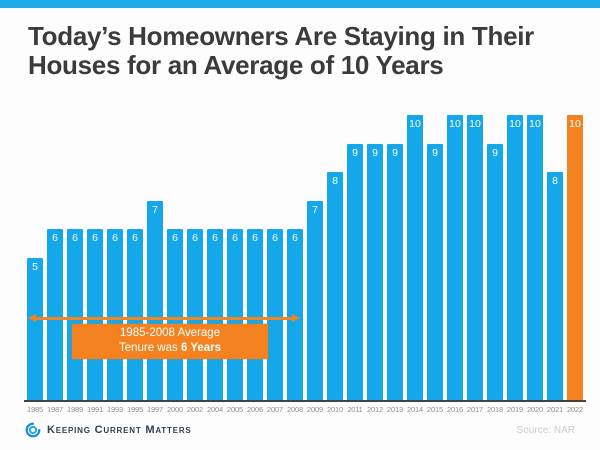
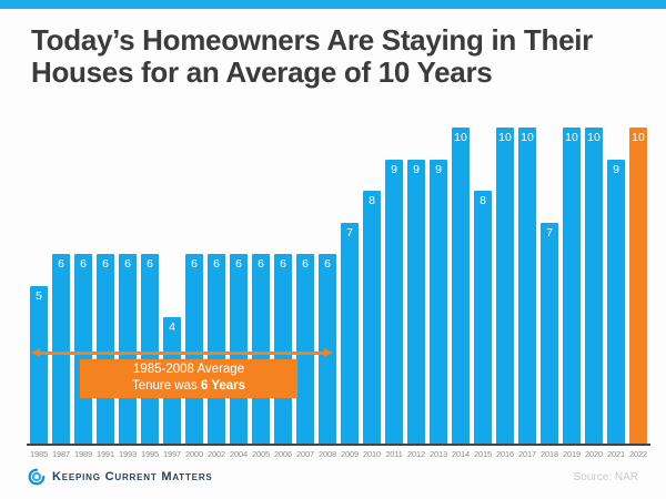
1997: 7 -> 4
2015: 9 -> 8
2018: 9 -> 7
2021: 8 -> 9
